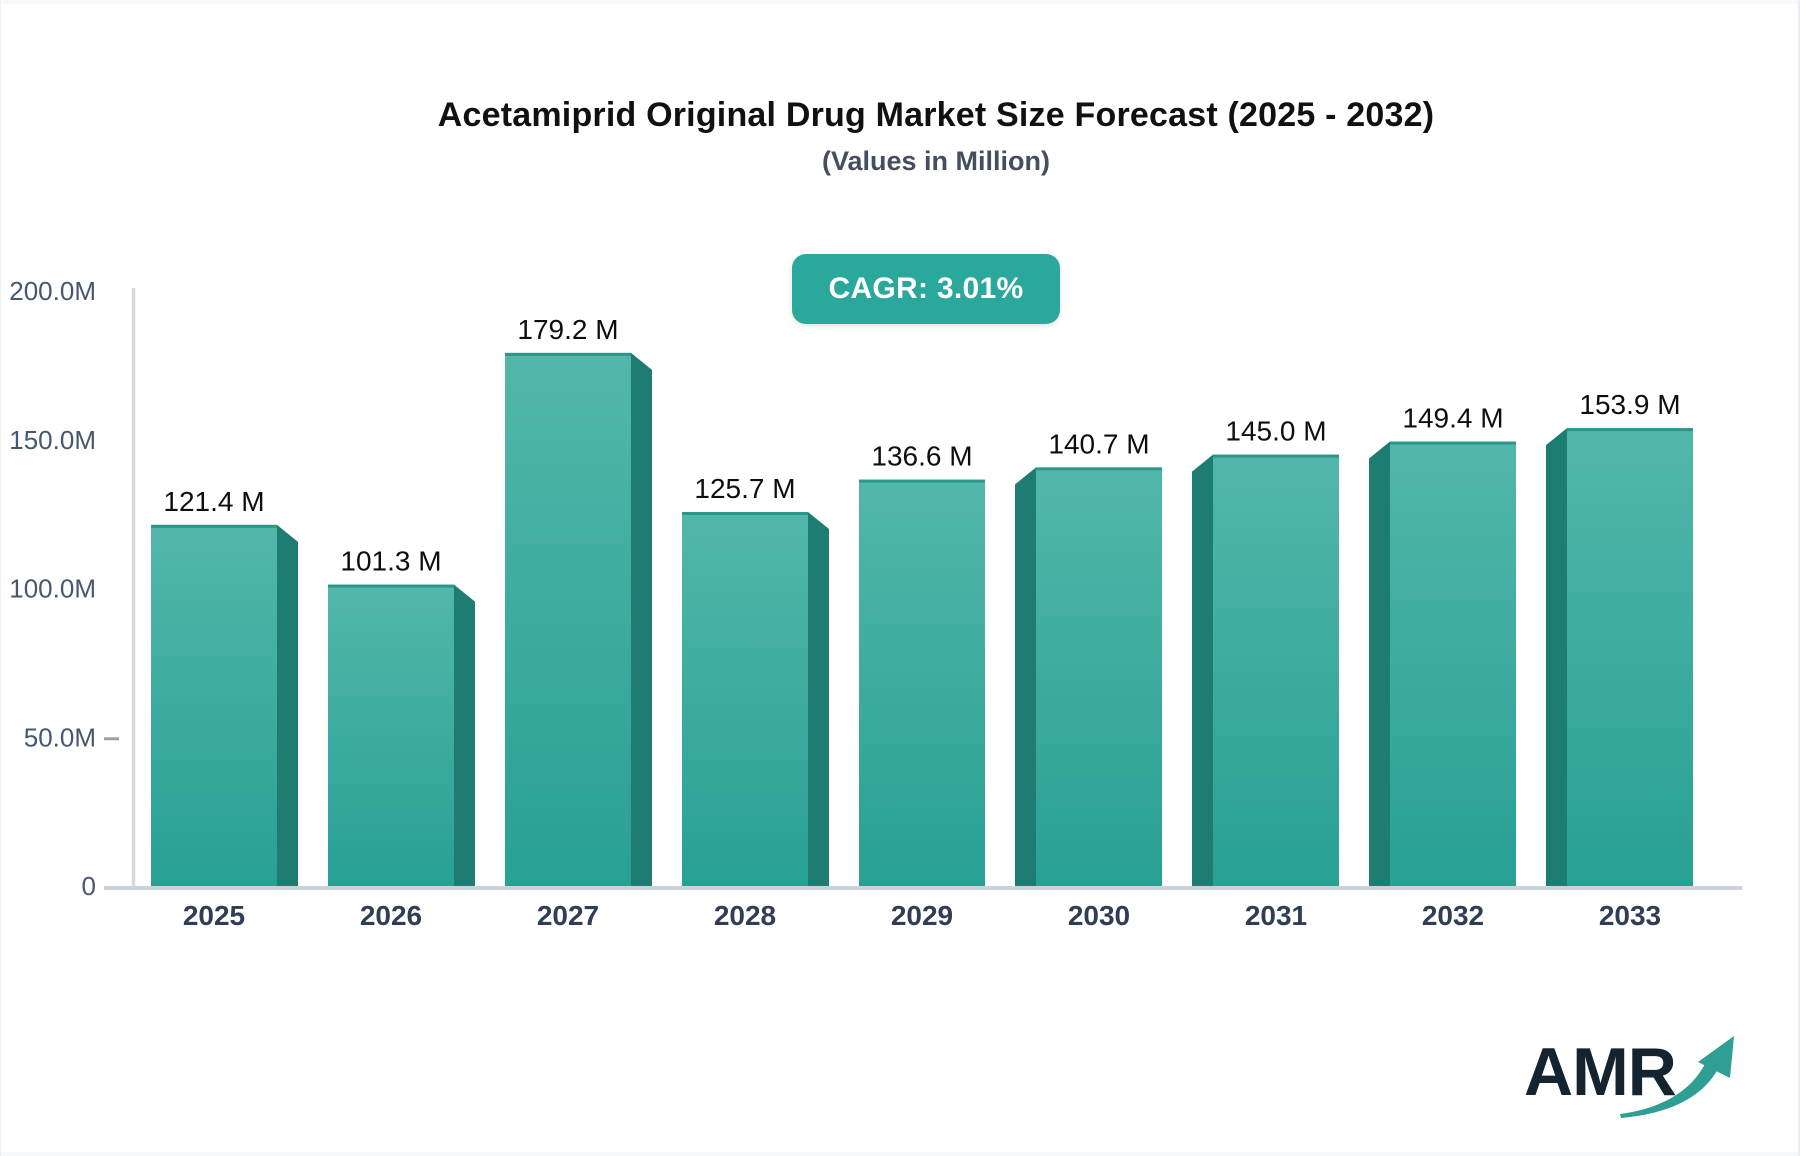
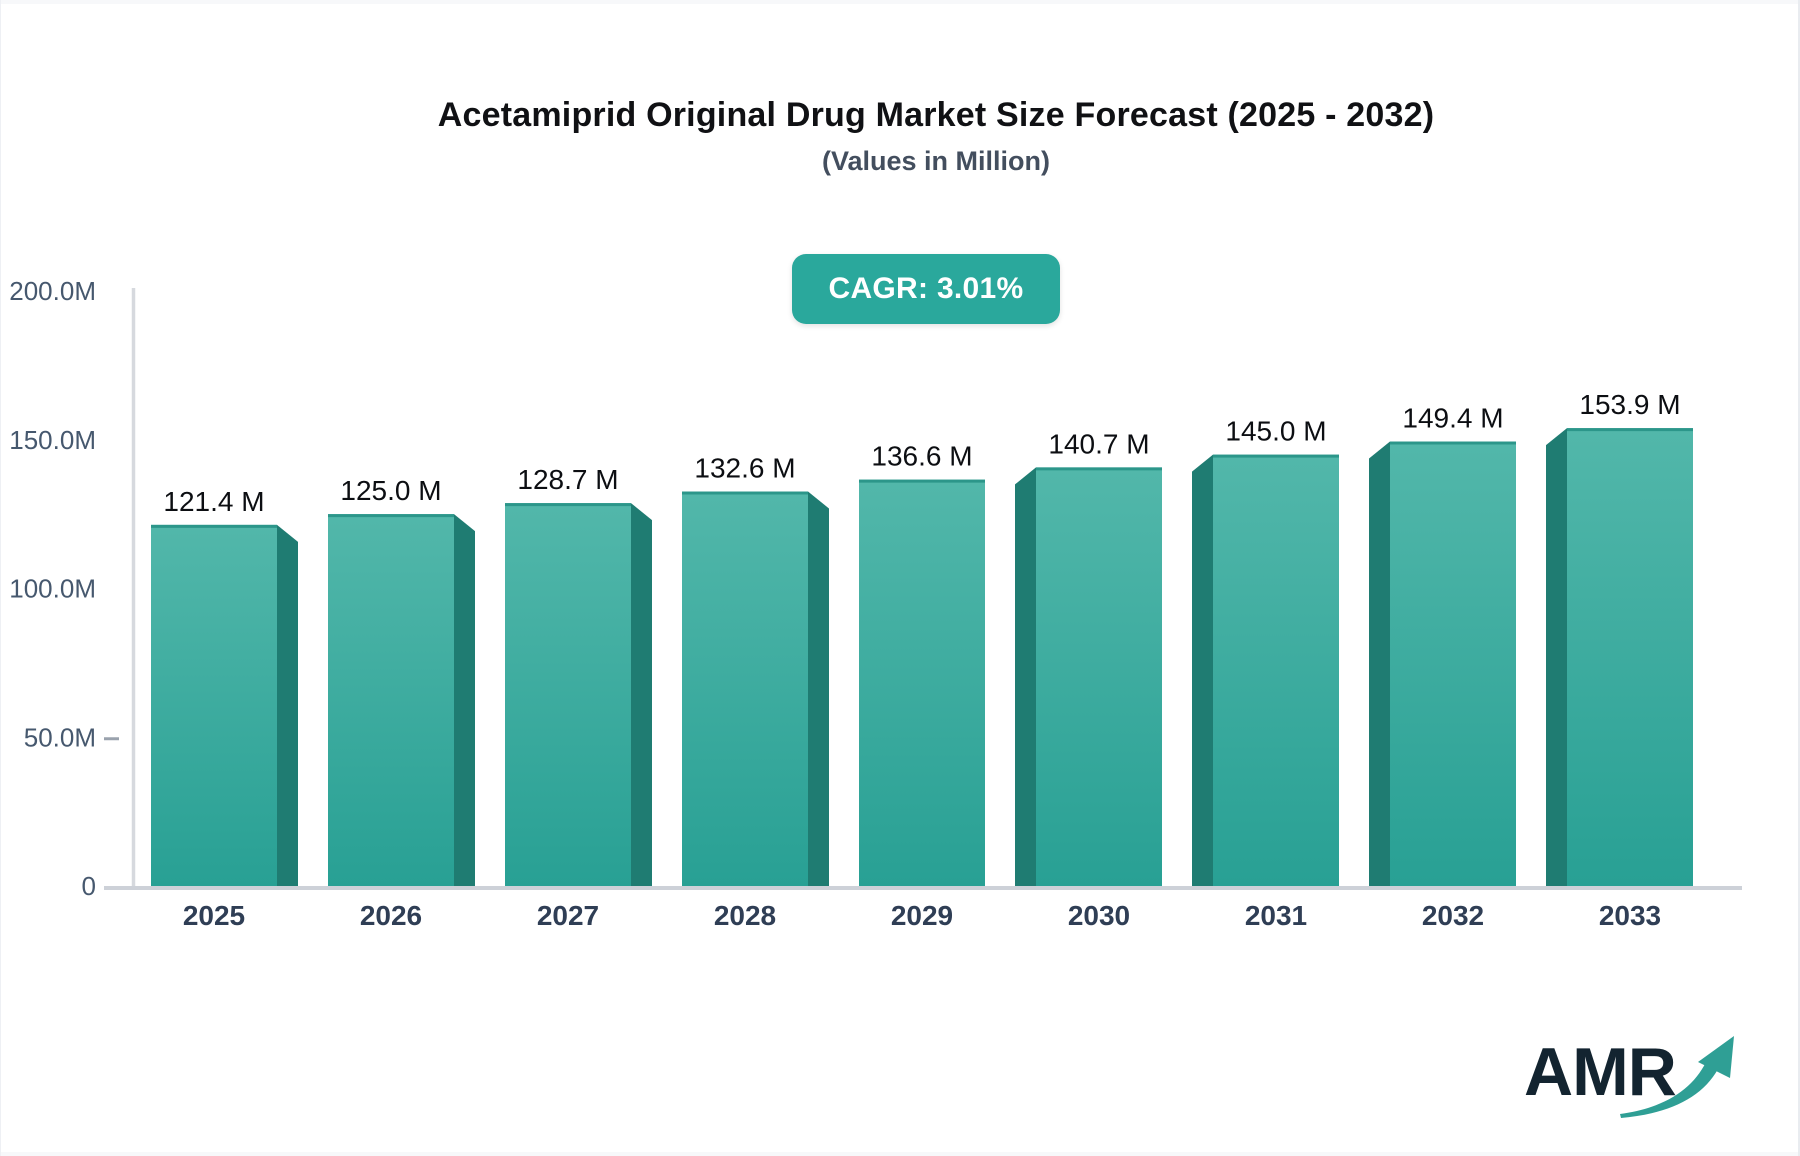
2026: 101.3 -> 125.0
2027: 179.2 -> 128.7
2028: 125.7 -> 132.6
